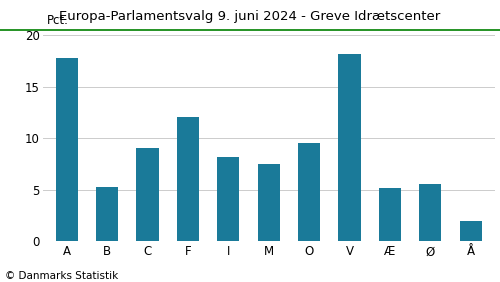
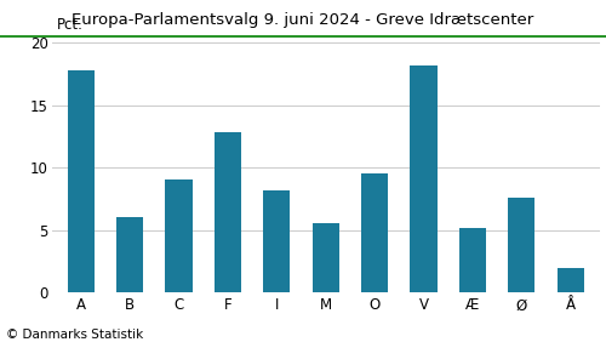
B: 5.3 -> 6.0
F: 12.1 -> 12.8
M: 7.5 -> 5.5
Ø: 5.5 -> 7.6
